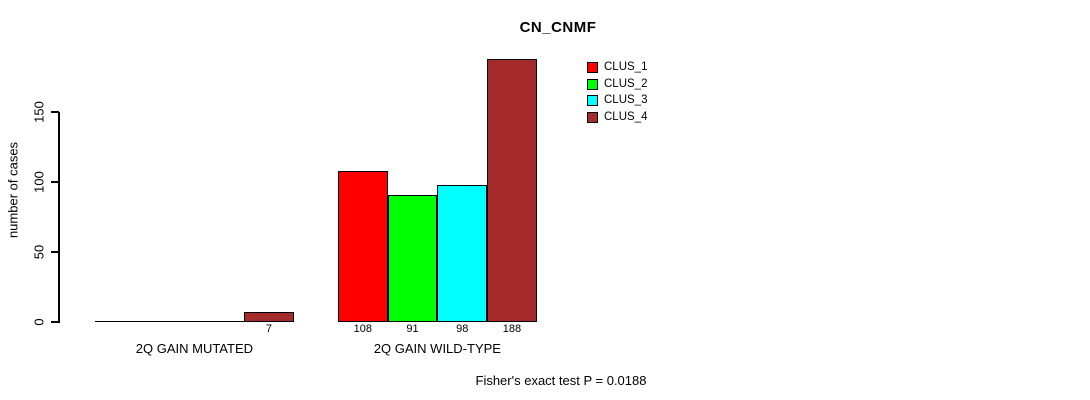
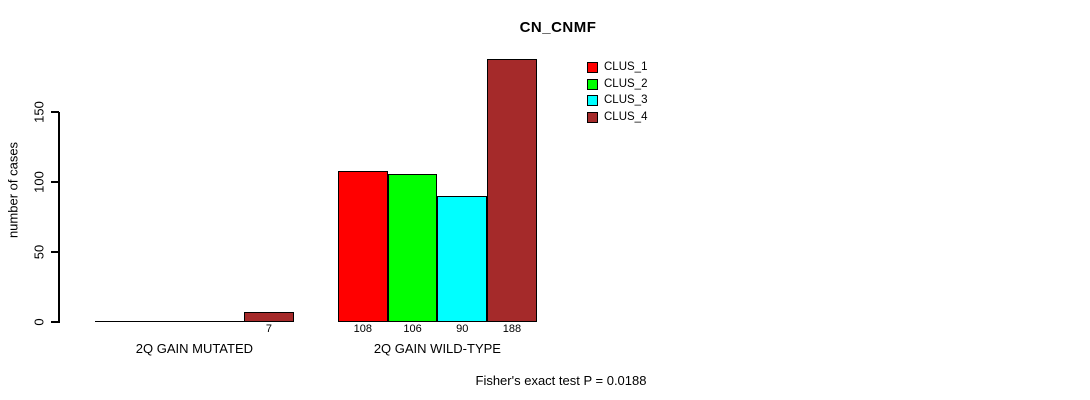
CLUS_2/2Q GAIN WILD-TYPE: 91 -> 106
CLUS_3/2Q GAIN WILD-TYPE: 98 -> 90
